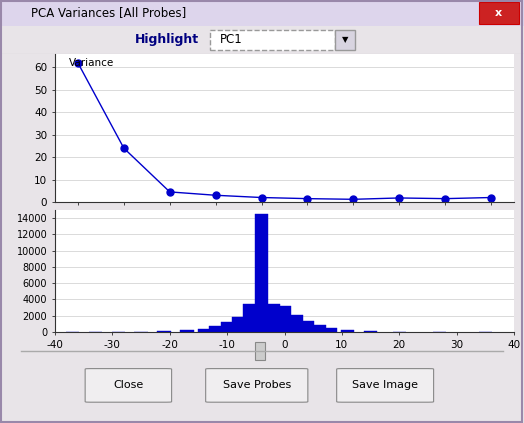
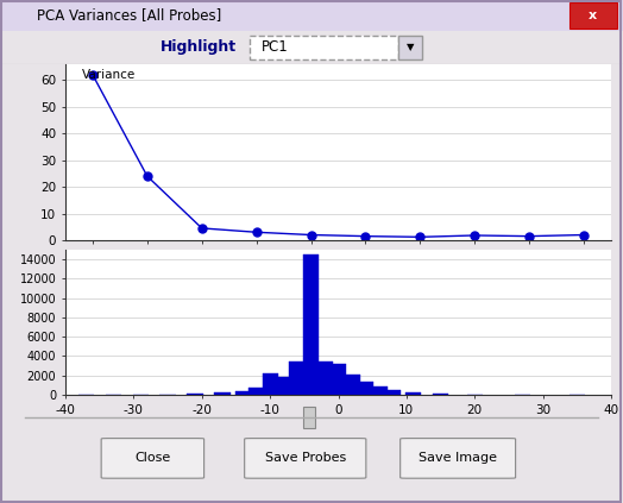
-10: 1200 -> 2200
